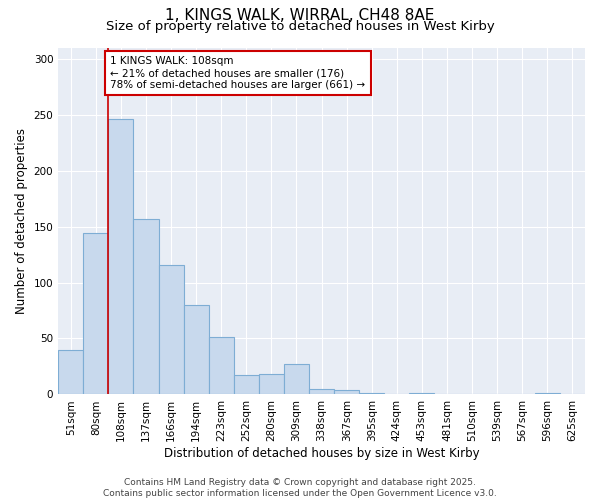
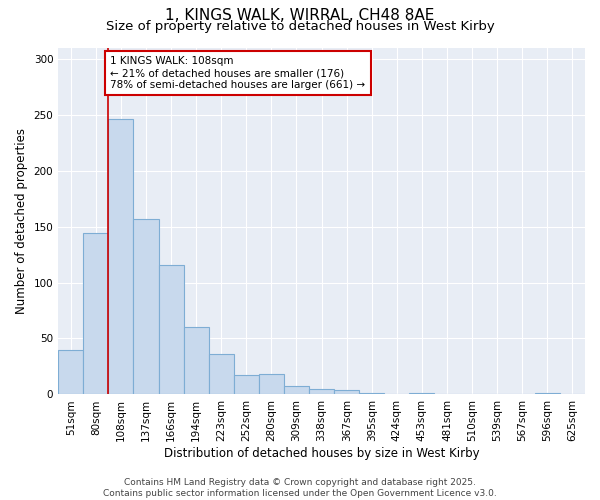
194sqm: 80 -> 60
223sqm: 51 -> 36
309sqm: 27 -> 8
